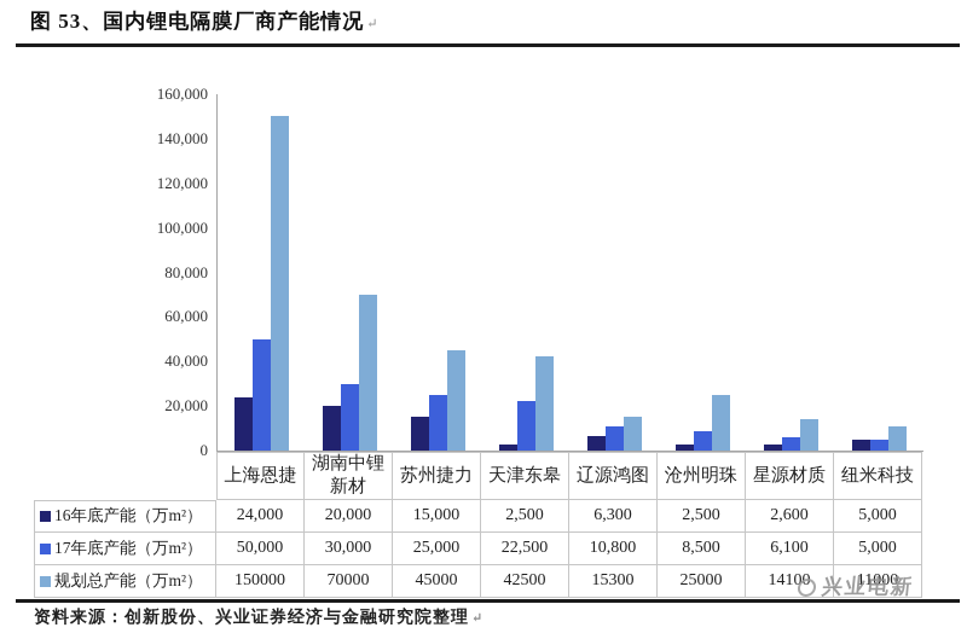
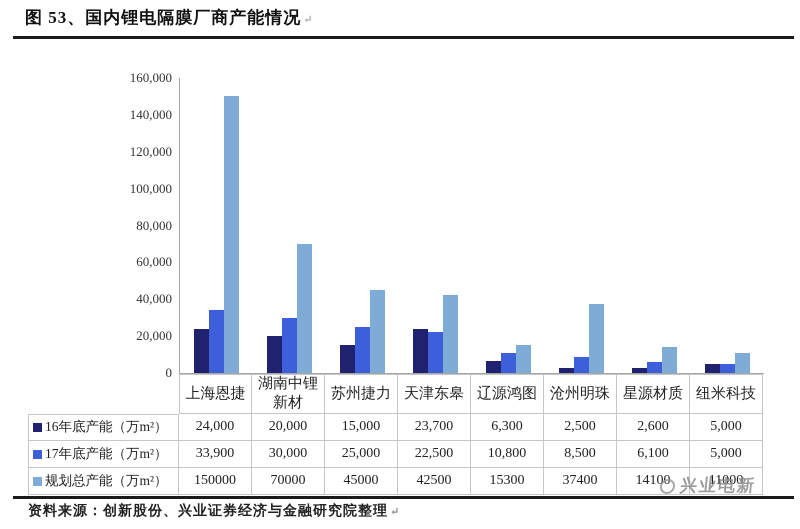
17年底产能（万m²）/上海恩捷: 50,000 -> 33,900
16年底产能（万m²）/天津东皋: 2,500 -> 23,700
规划总产能（万m²）/沧州明珠: 25000 -> 37400
